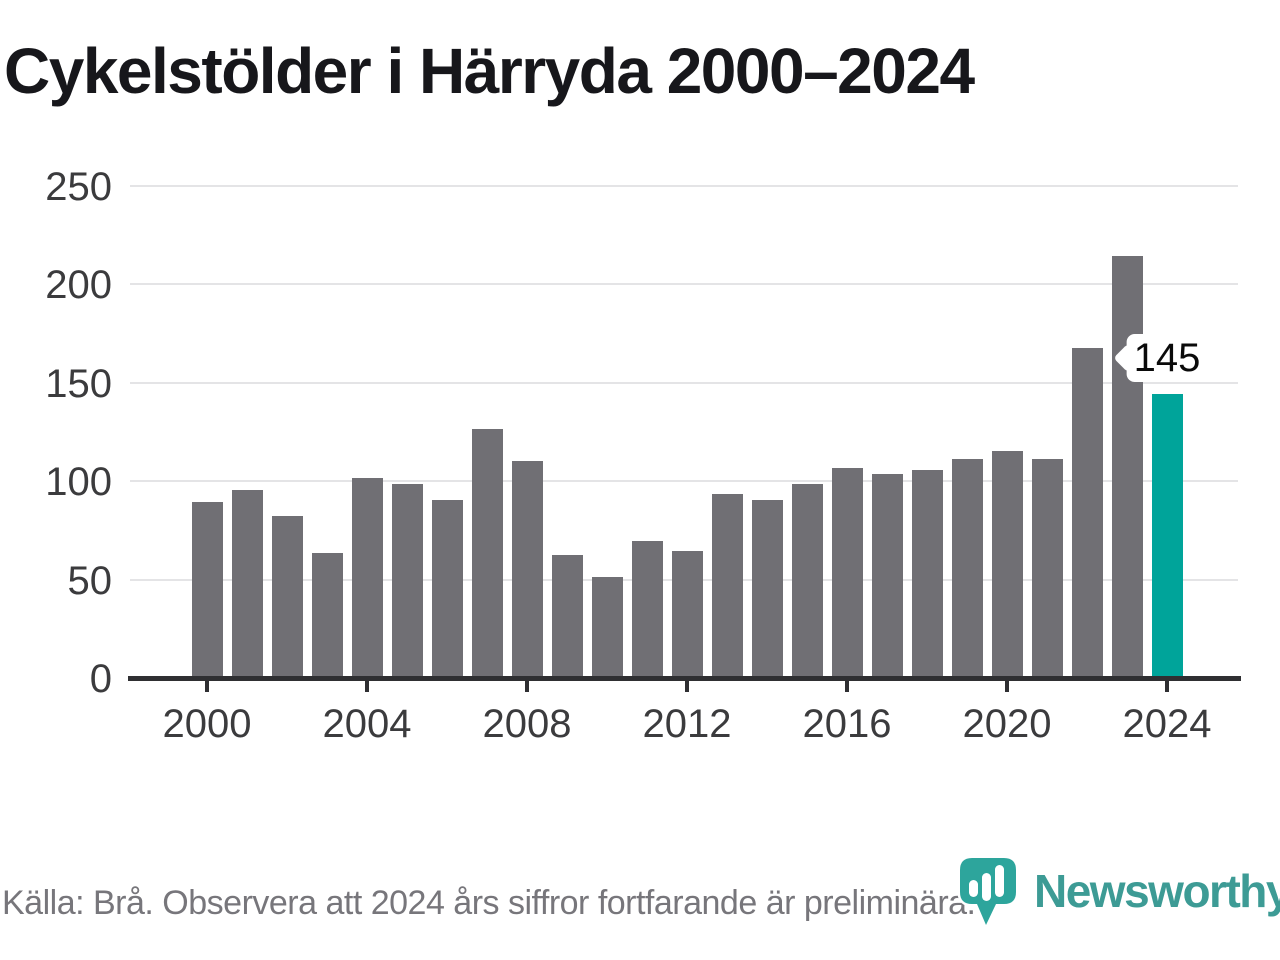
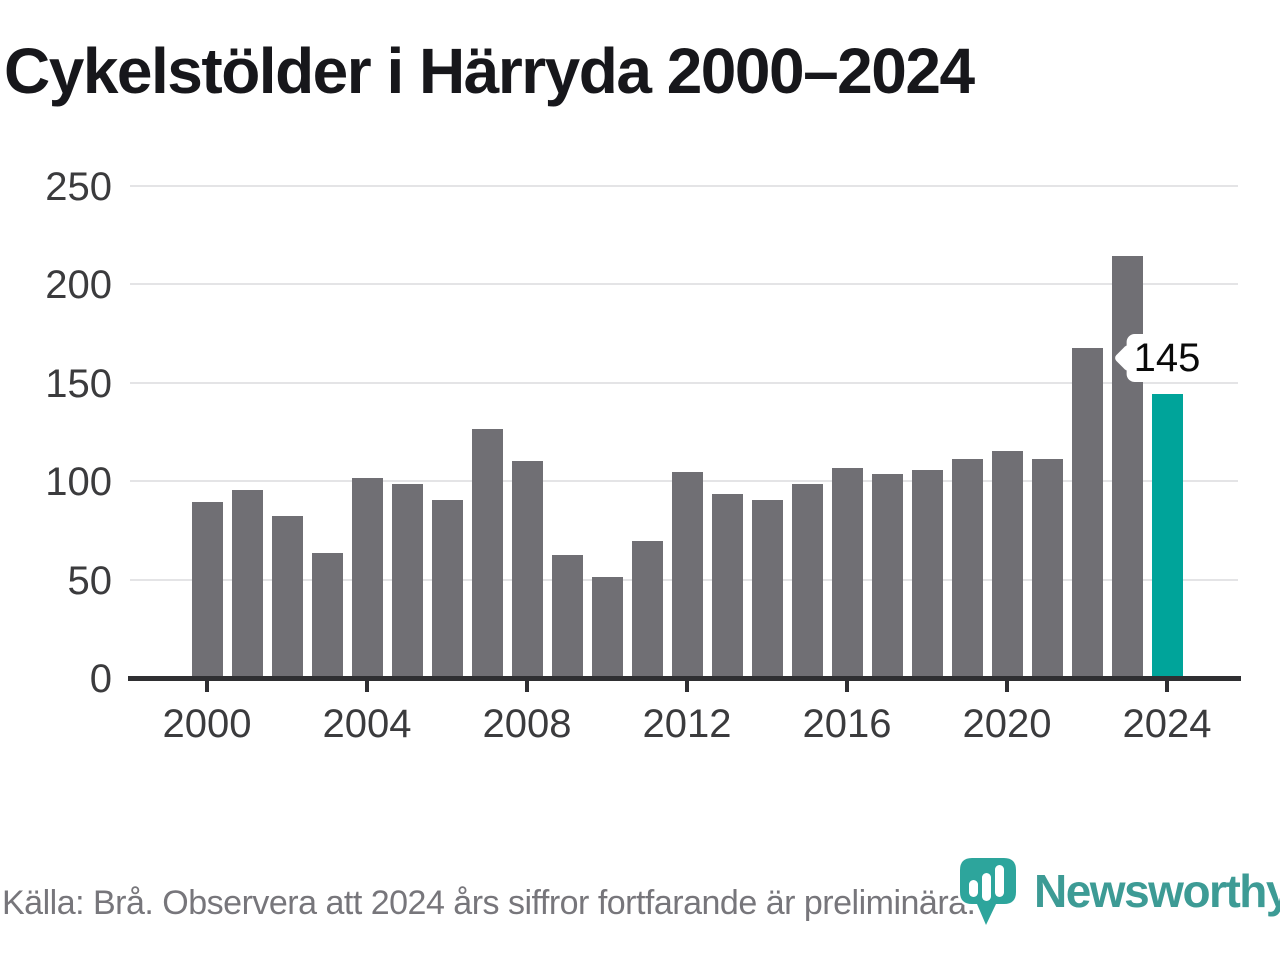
2012: 65 -> 105
